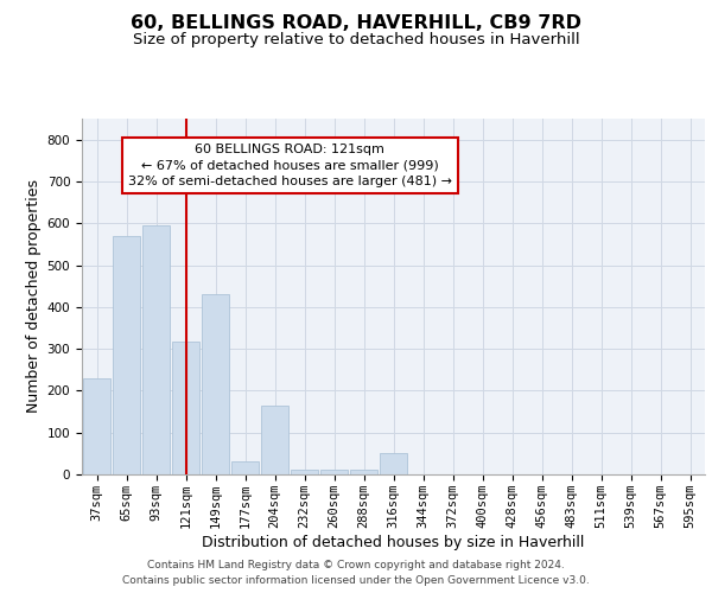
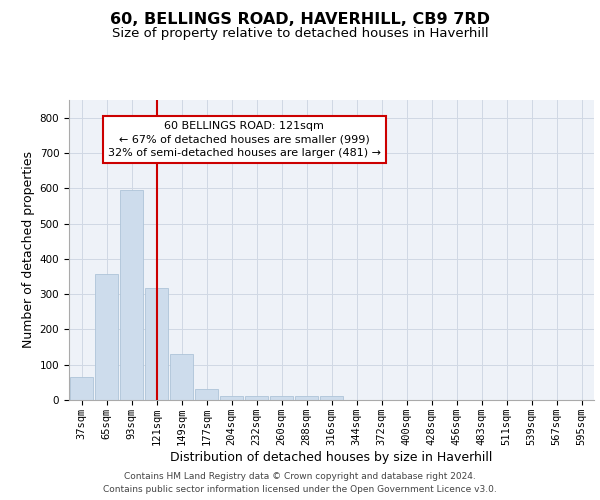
37sqm: 230 -> 65
65sqm: 570 -> 358
149sqm: 430 -> 130
204sqm: 165 -> 10
316sqm: 50 -> 10
